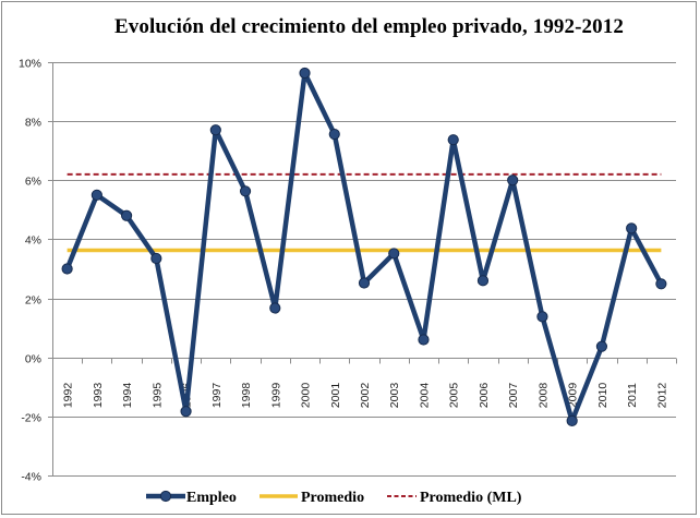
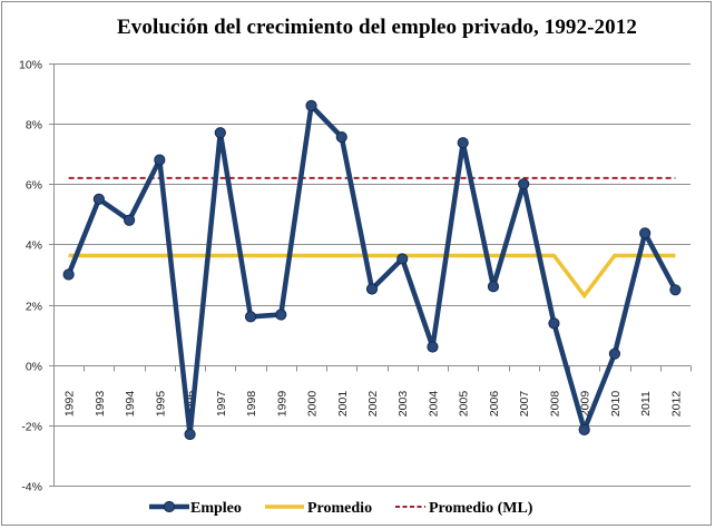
Empleo/1995: 3.4% -> 6.8%
Empleo/1996: -1.8% -> -2.3%
Empleo/1998: 5.6% -> 1.6%
Empleo/2000: 9.6% -> 8.6%
Promedio/2009: 3.6% -> 2.3%
